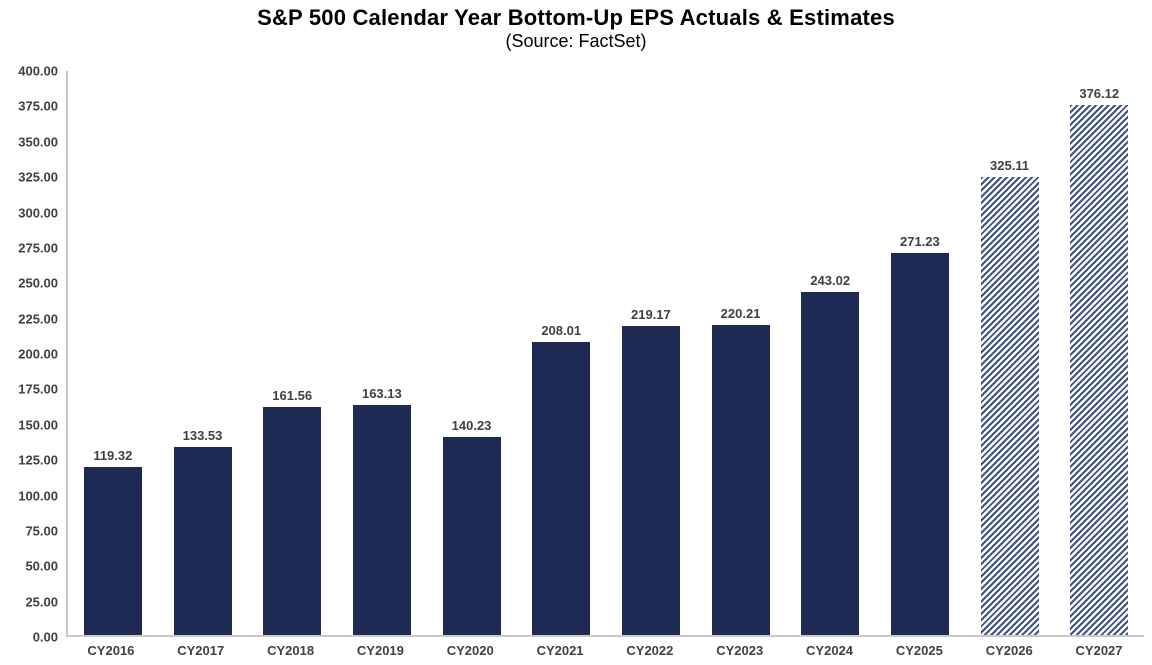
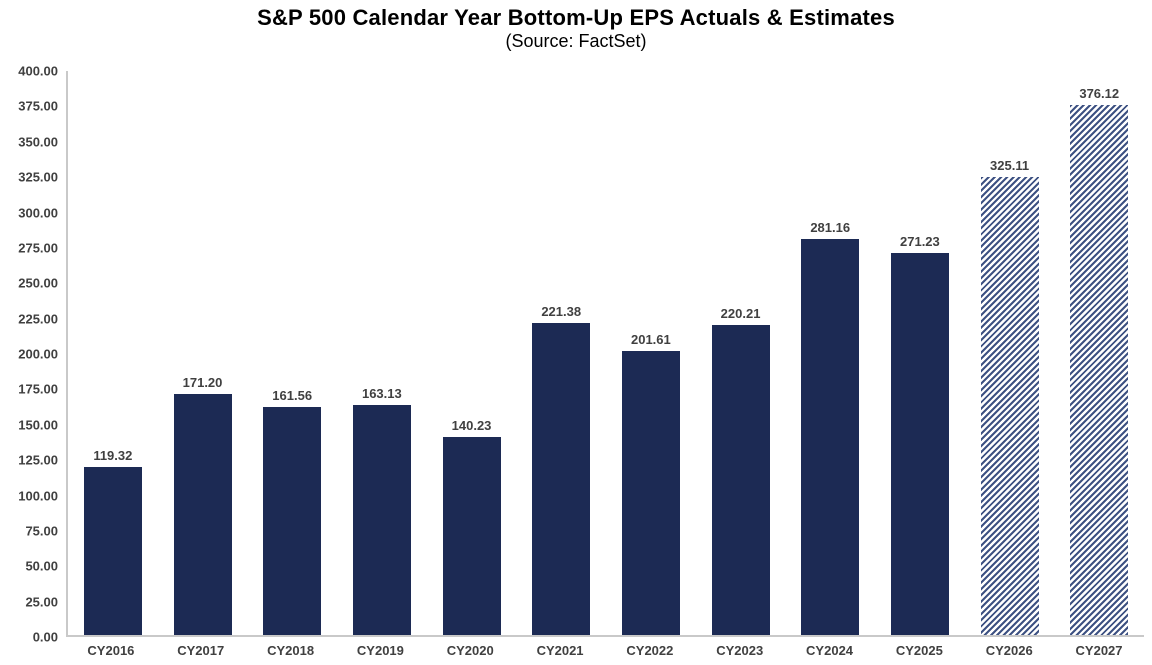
CY2017: 133.53 -> 171.20
CY2021: 208.01 -> 221.38
CY2022: 219.17 -> 201.61
CY2024: 243.02 -> 281.16
